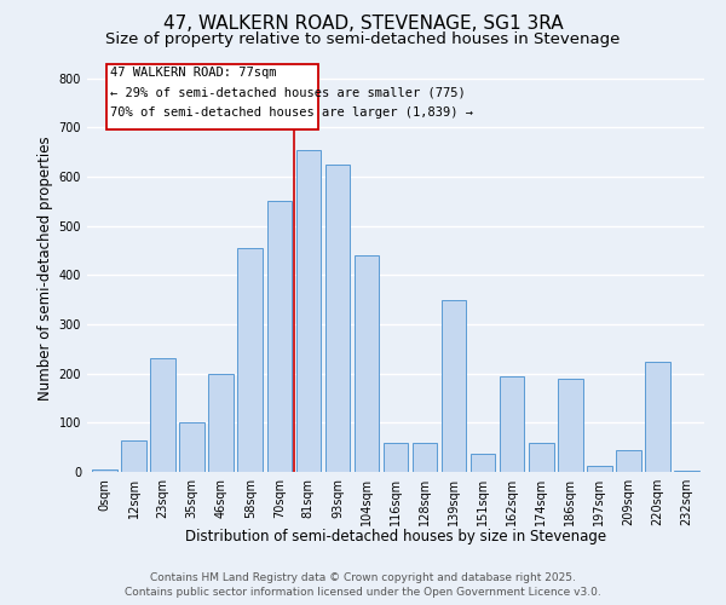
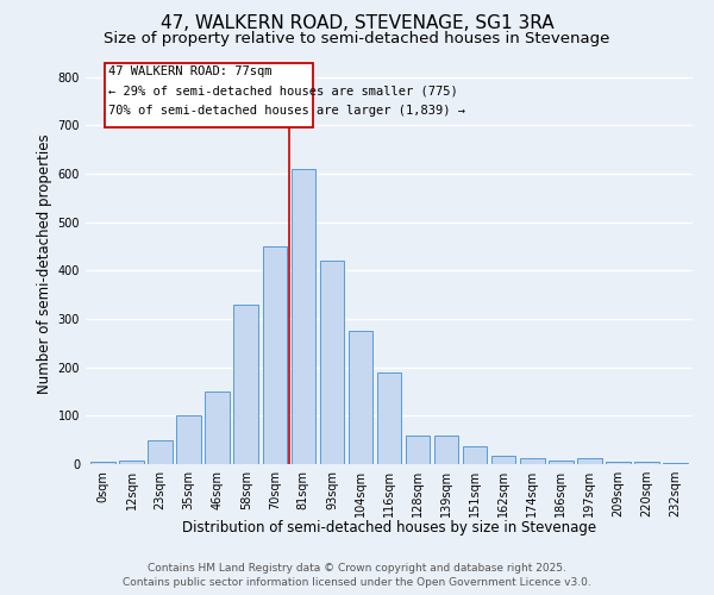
12sqm: 65 -> 8
23sqm: 230 -> 50
46sqm: 200 -> 150
58sqm: 455 -> 330
70sqm: 550 -> 450
81sqm: 655 -> 610
93sqm: 625 -> 420
104sqm: 440 -> 275
116sqm: 60 -> 190
139sqm: 350 -> 58
162sqm: 195 -> 17
174sqm: 60 -> 12
186sqm: 190 -> 8
209sqm: 45 -> 5
220sqm: 225 -> 5
